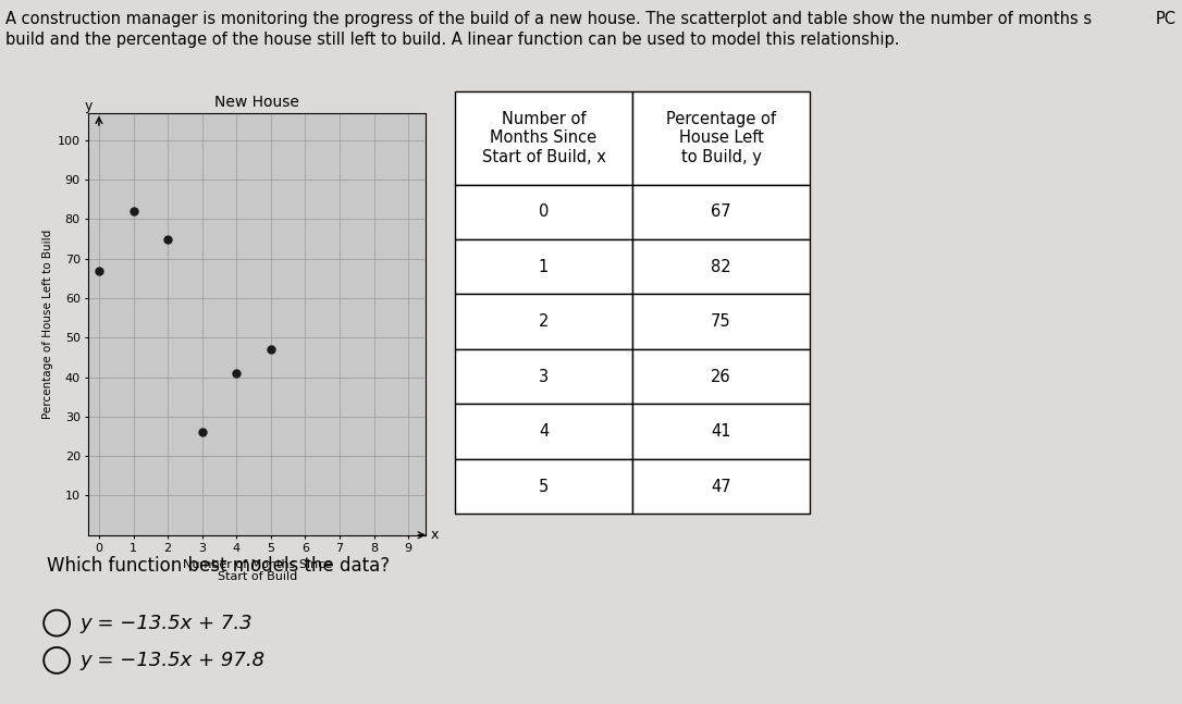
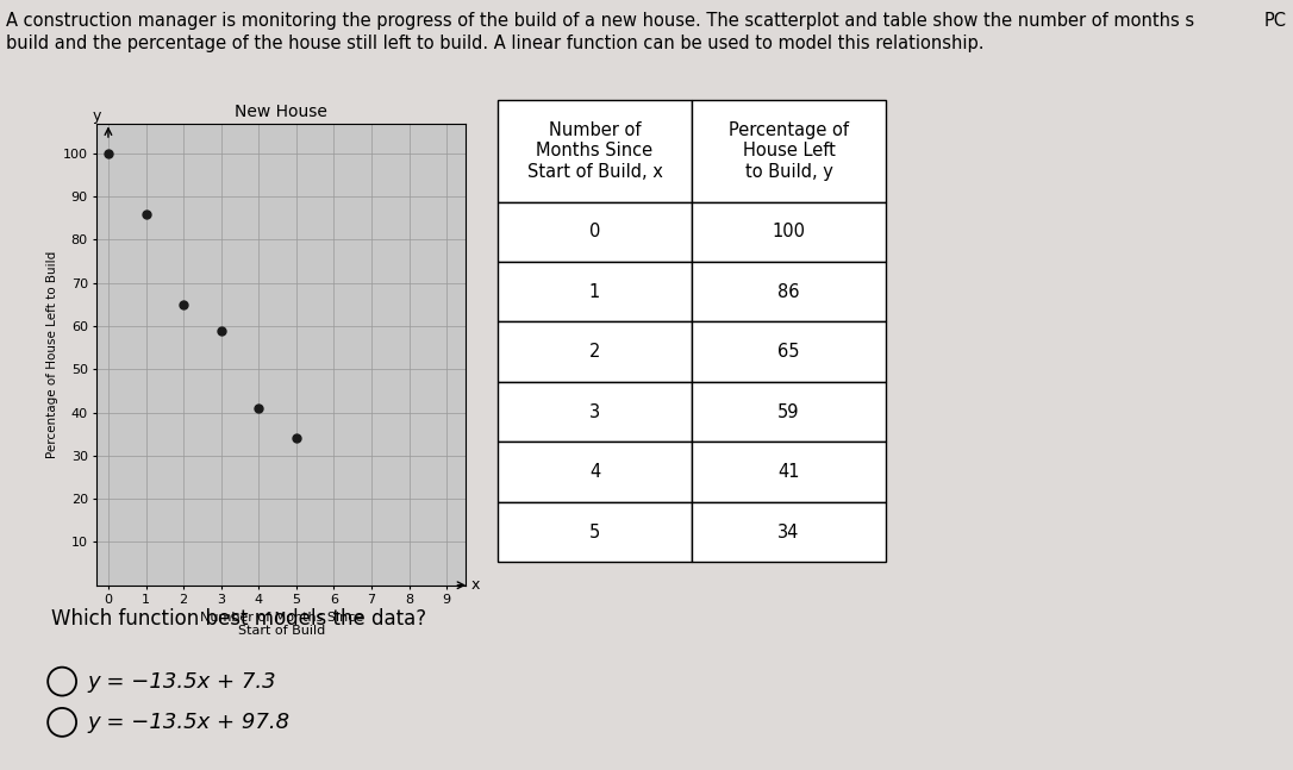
0: 67 -> 100
1: 82 -> 86
2: 75 -> 65
3: 26 -> 59
5: 47 -> 34
